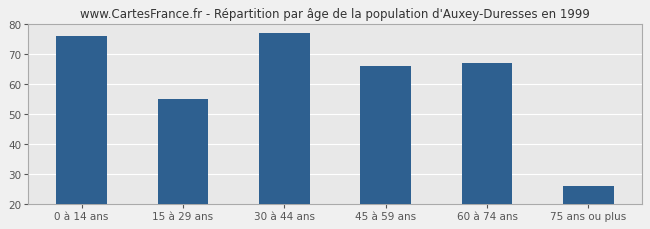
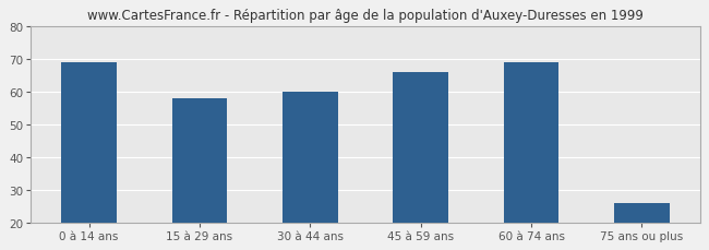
0 à 14 ans: 76 -> 69
15 à 29 ans: 55 -> 58
30 à 44 ans: 77 -> 60
60 à 74 ans: 67 -> 69
